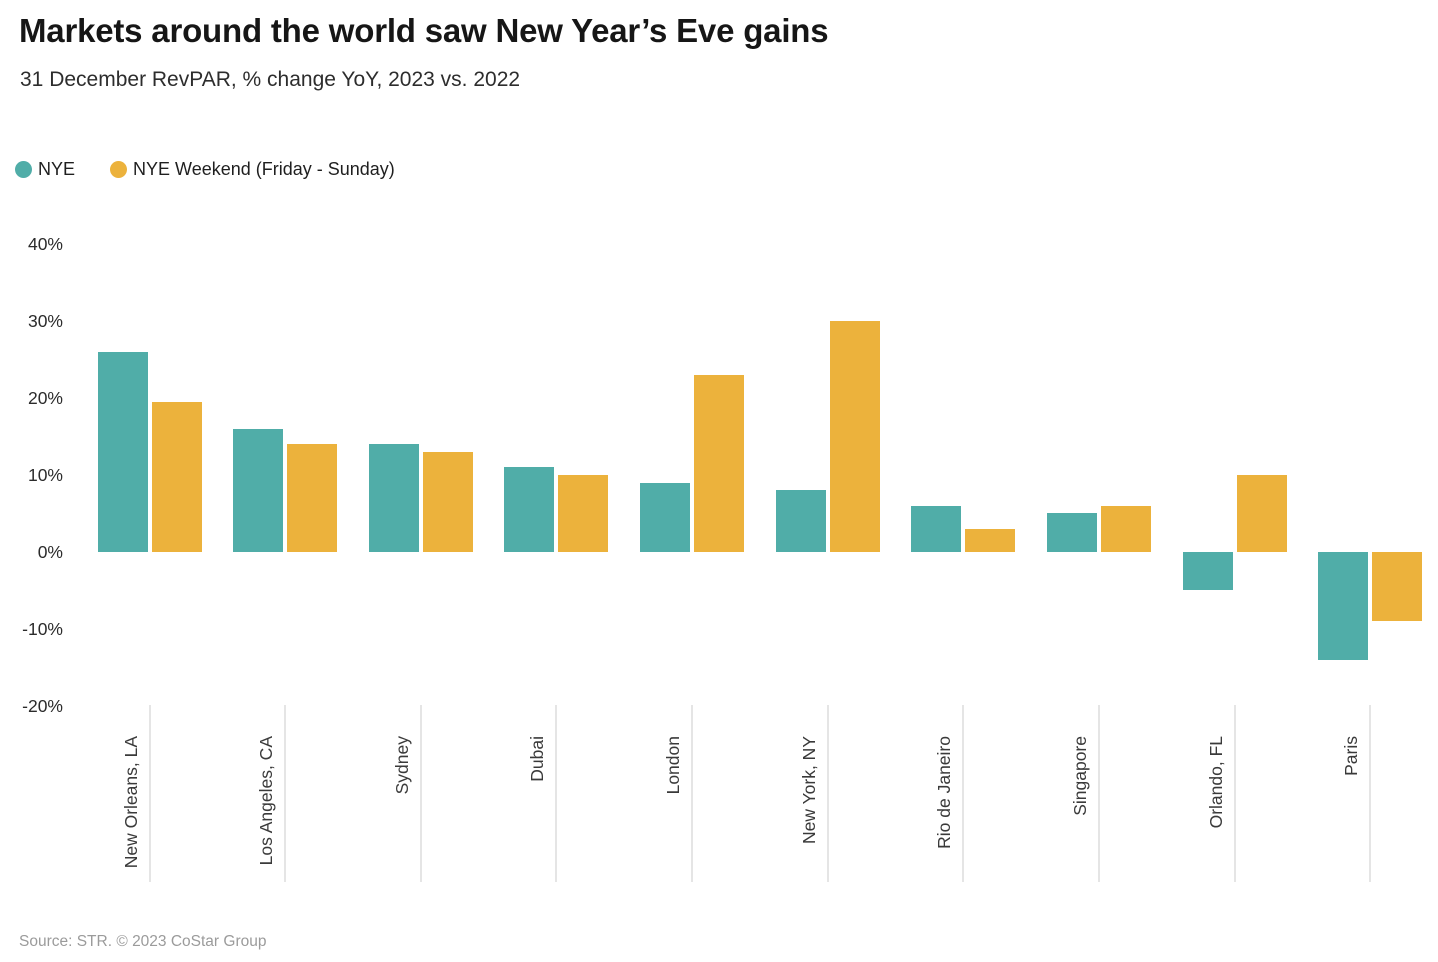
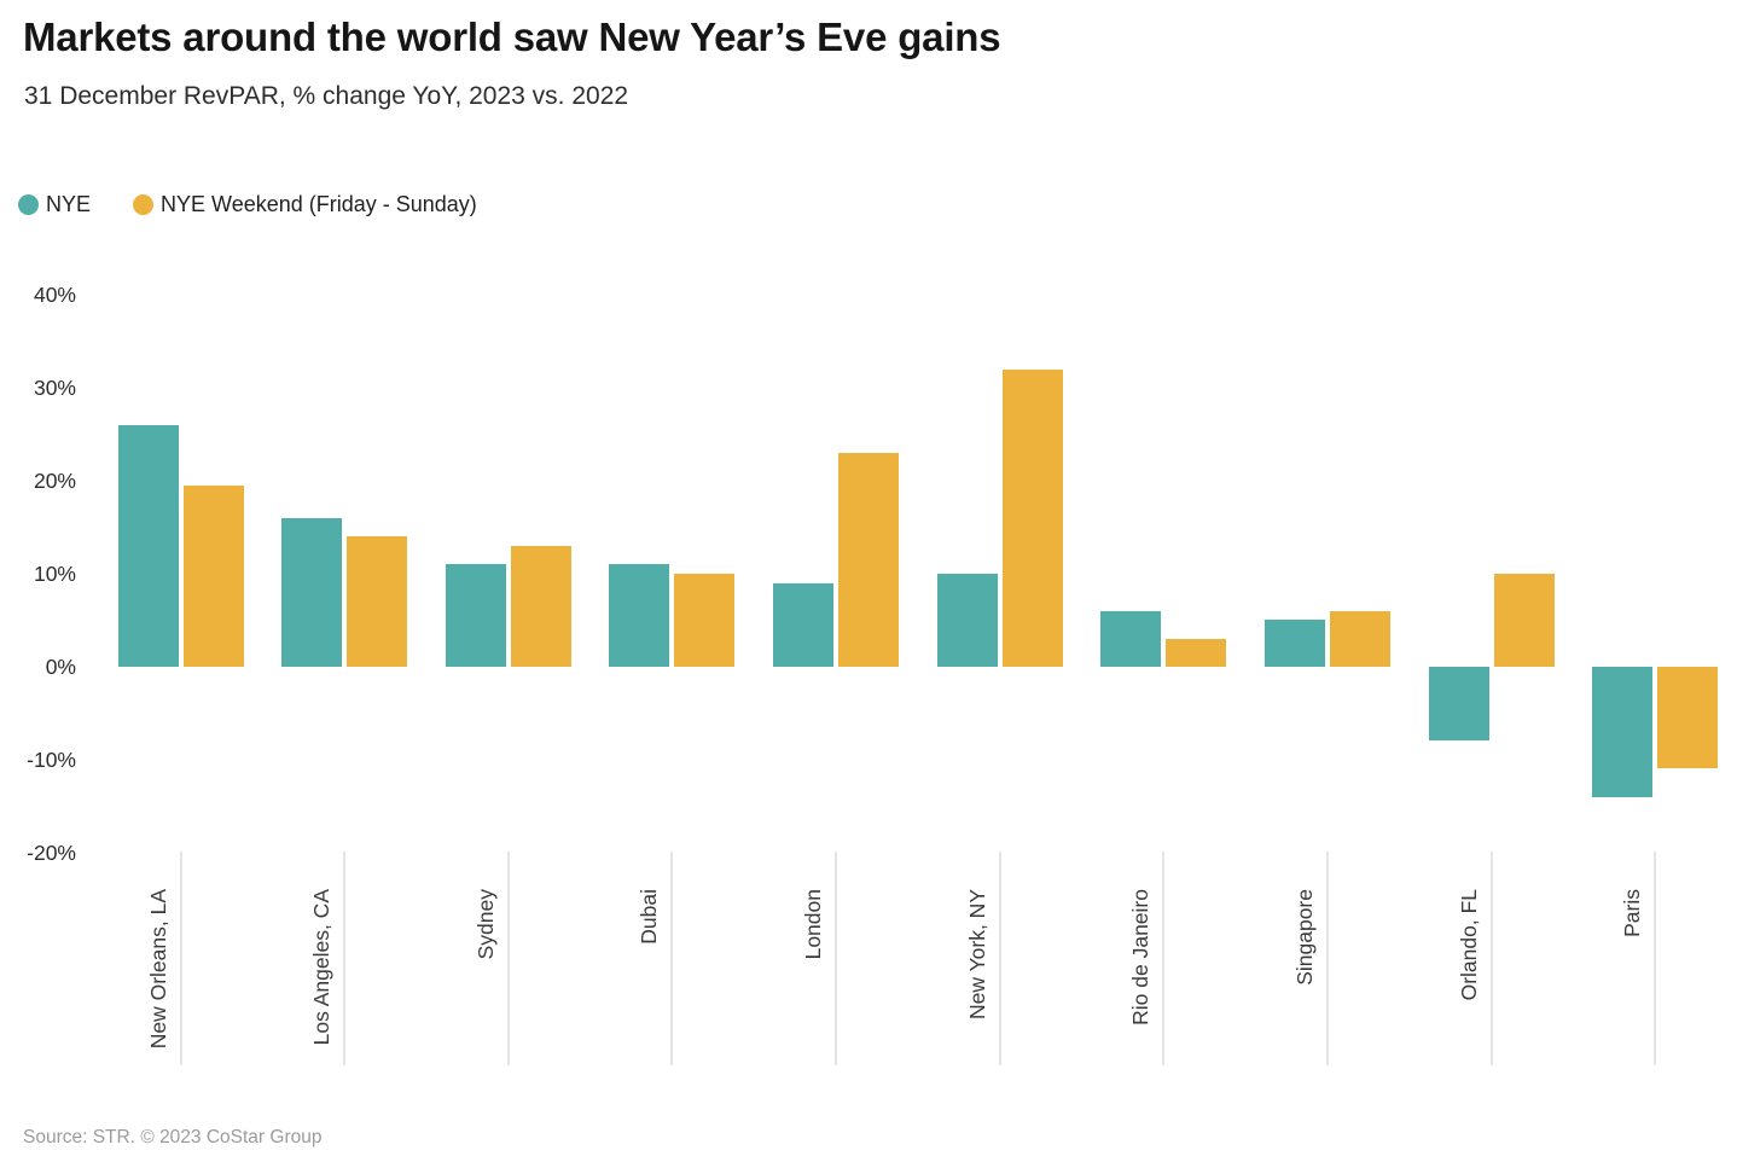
NYE/Sydney: 14% -> 11%
NYE/New York, NY: 8% -> 10%
NYE Weekend (Friday - Sunday)/New York, NY: 30% -> 32%
NYE/Orlando, FL: -5% -> -8%
NYE Weekend (Friday - Sunday)/Paris: -9% -> -11%
